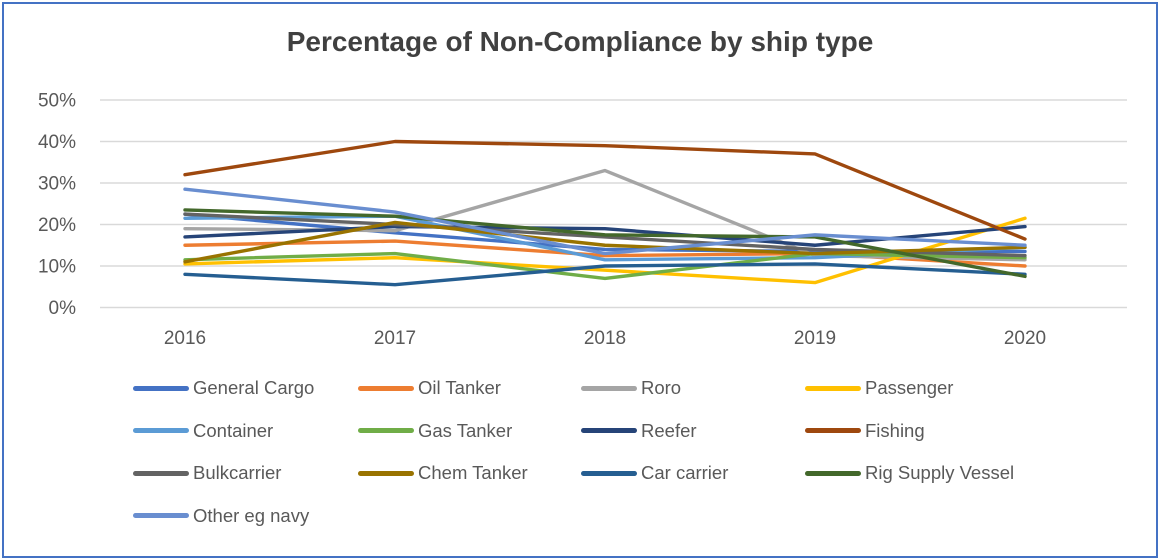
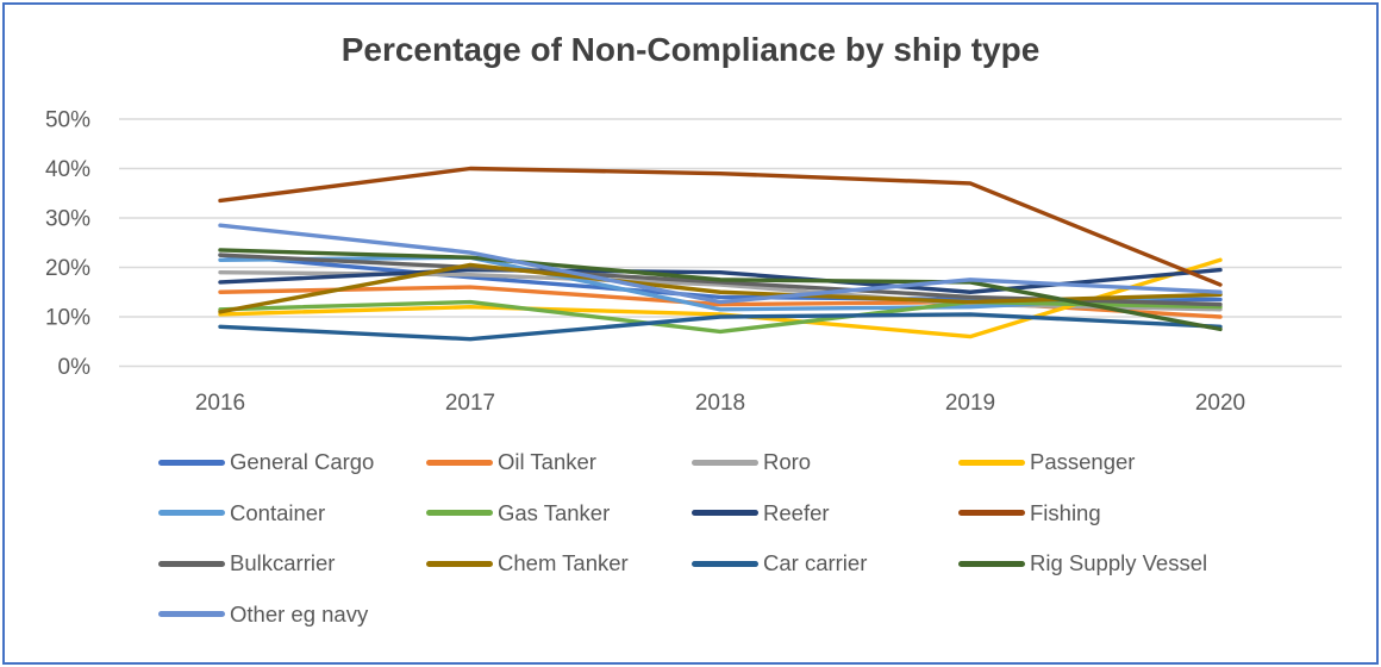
Fishing/2016: 32% -> 34%
Roro/2018: 33% -> 16%
Passenger/2018: 9% -> 10%
